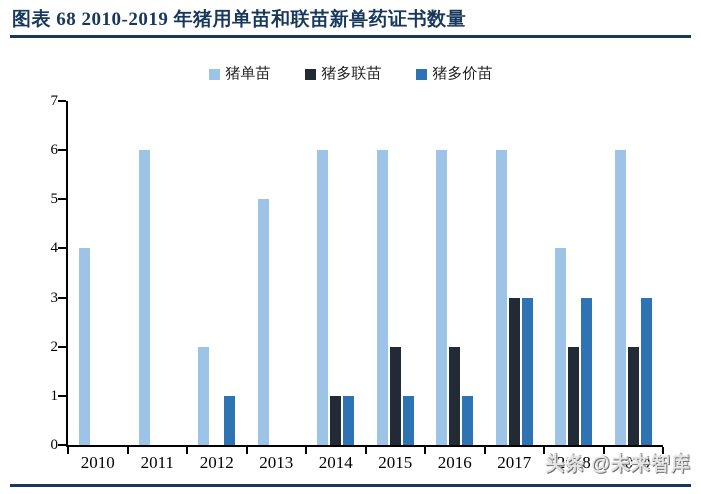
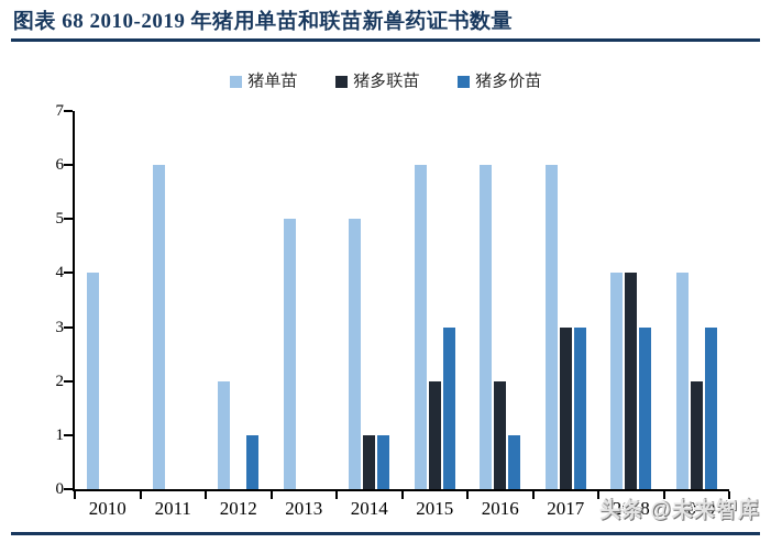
猪单苗/2014: 6 -> 5
猪多价苗/2015: 1 -> 3
猪多联苗/2018: 2 -> 4
猪单苗/2019: 6 -> 4
